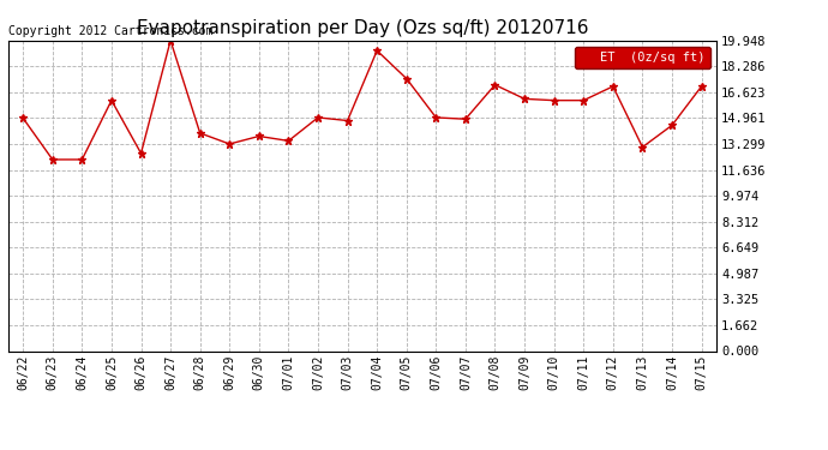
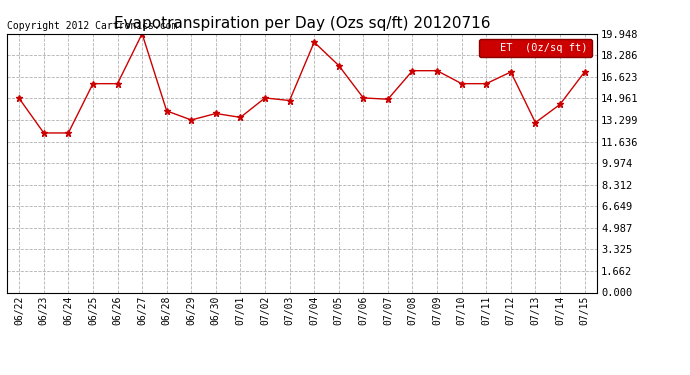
06/26: 12.7 -> 16.1
07/09: 16.2 -> 17.1
